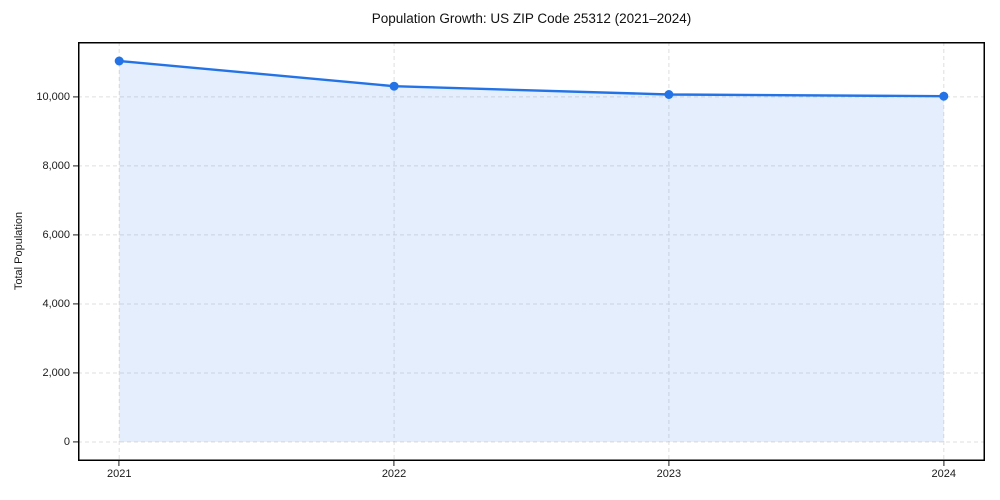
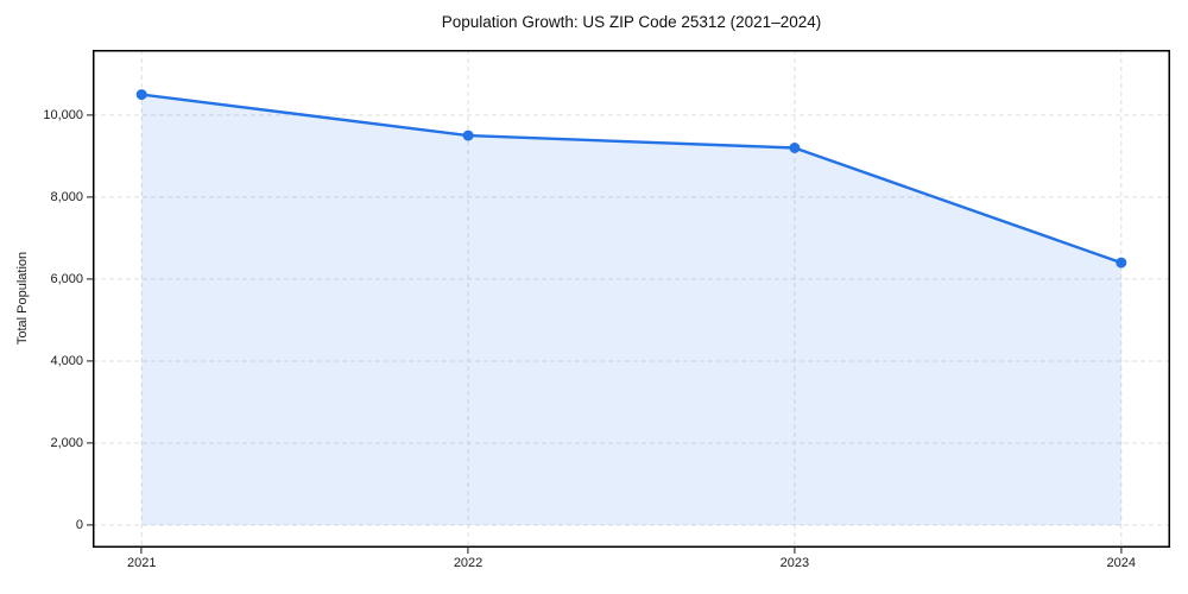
2021: 11000 -> 10500
2022: 10300 -> 9500
2023: 10100 -> 9200
2024: 10000 -> 6400
